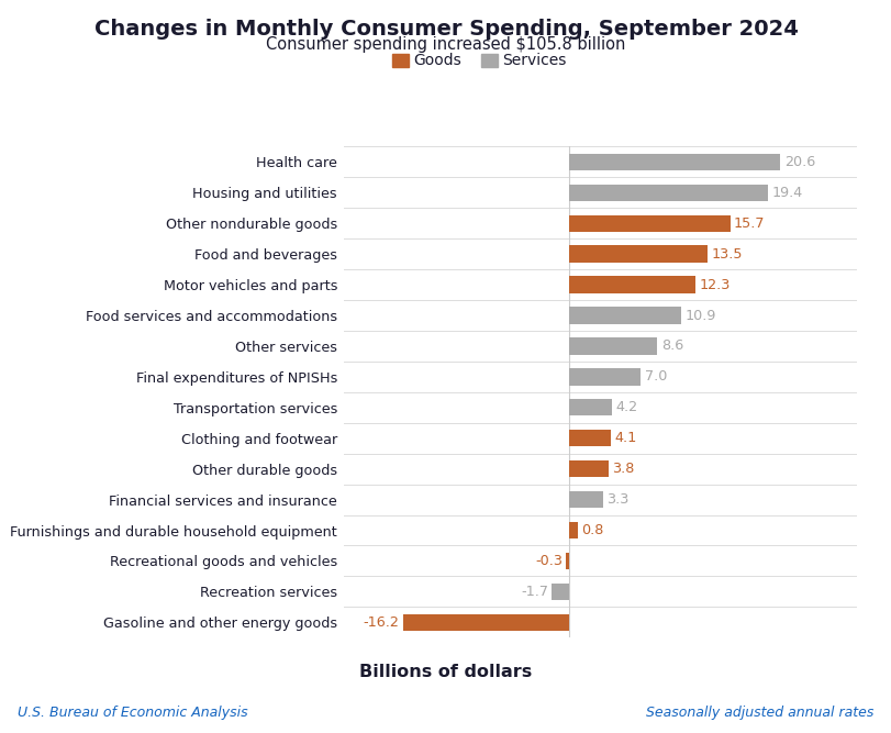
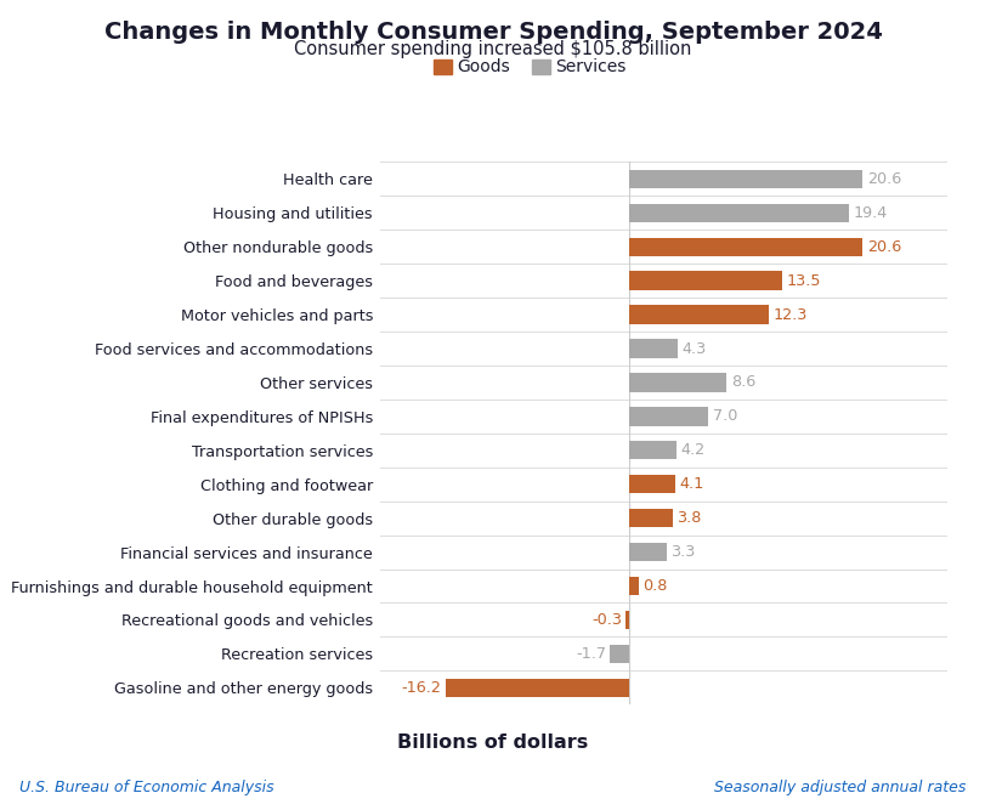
Other nondurable goods: 15.7 -> 20.6
Food services and accommodations: 10.9 -> 4.3
